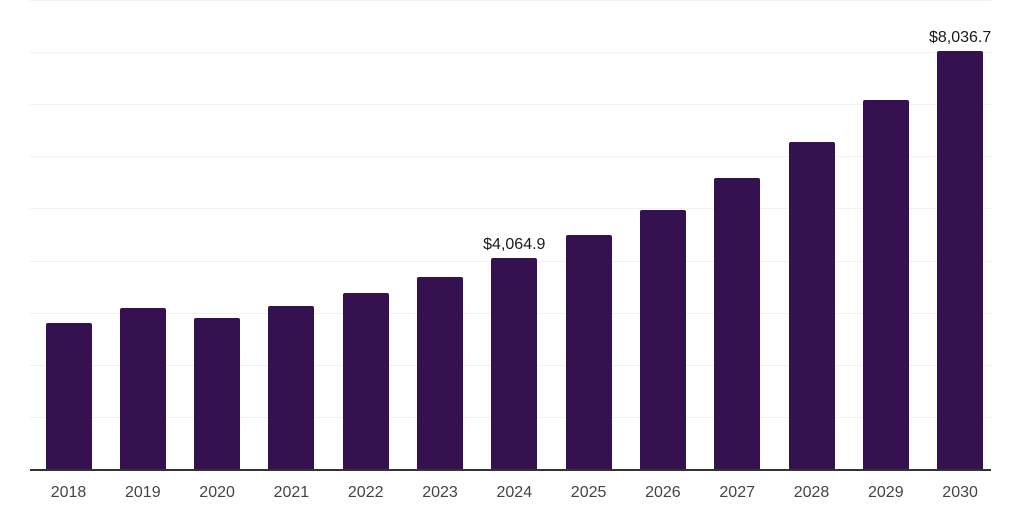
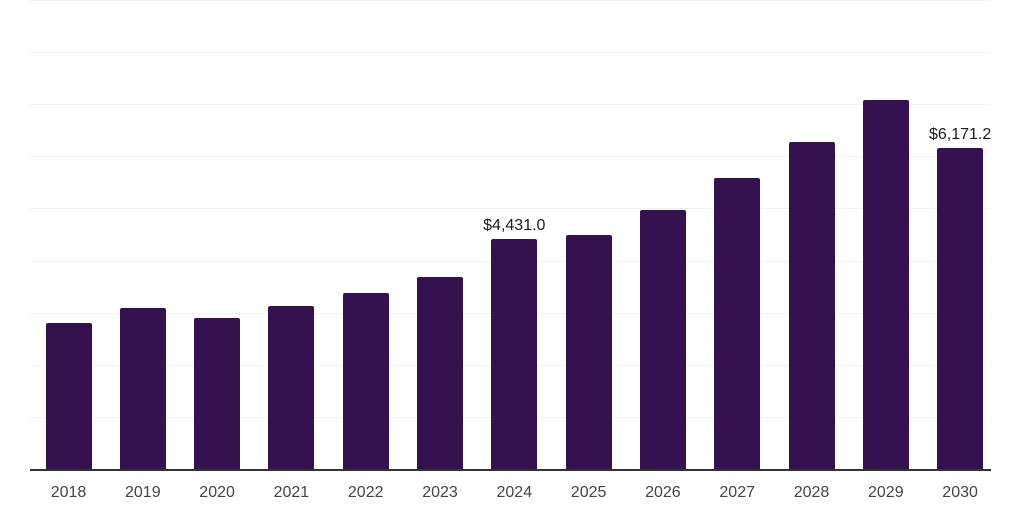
2024: $4,064.9 -> $4,431.0
2030: $8,036.7 -> $6,171.2
